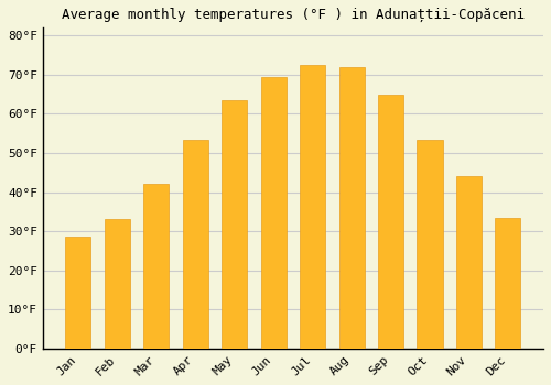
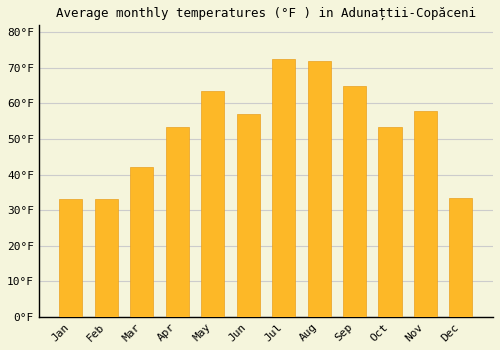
Jan: 28.5°F -> 33.0°F
Jun: 69.5°F -> 57.0°F
Nov: 44.0°F -> 58.0°F
